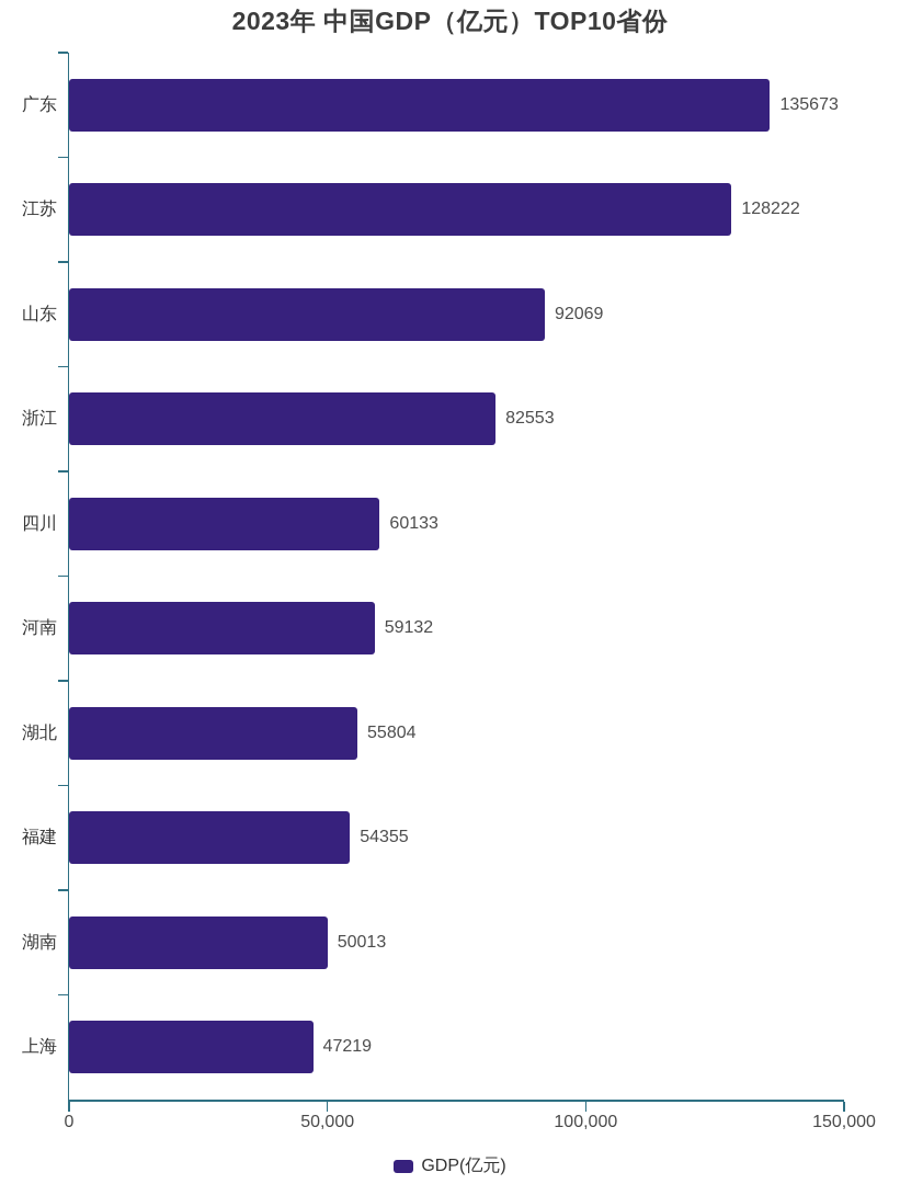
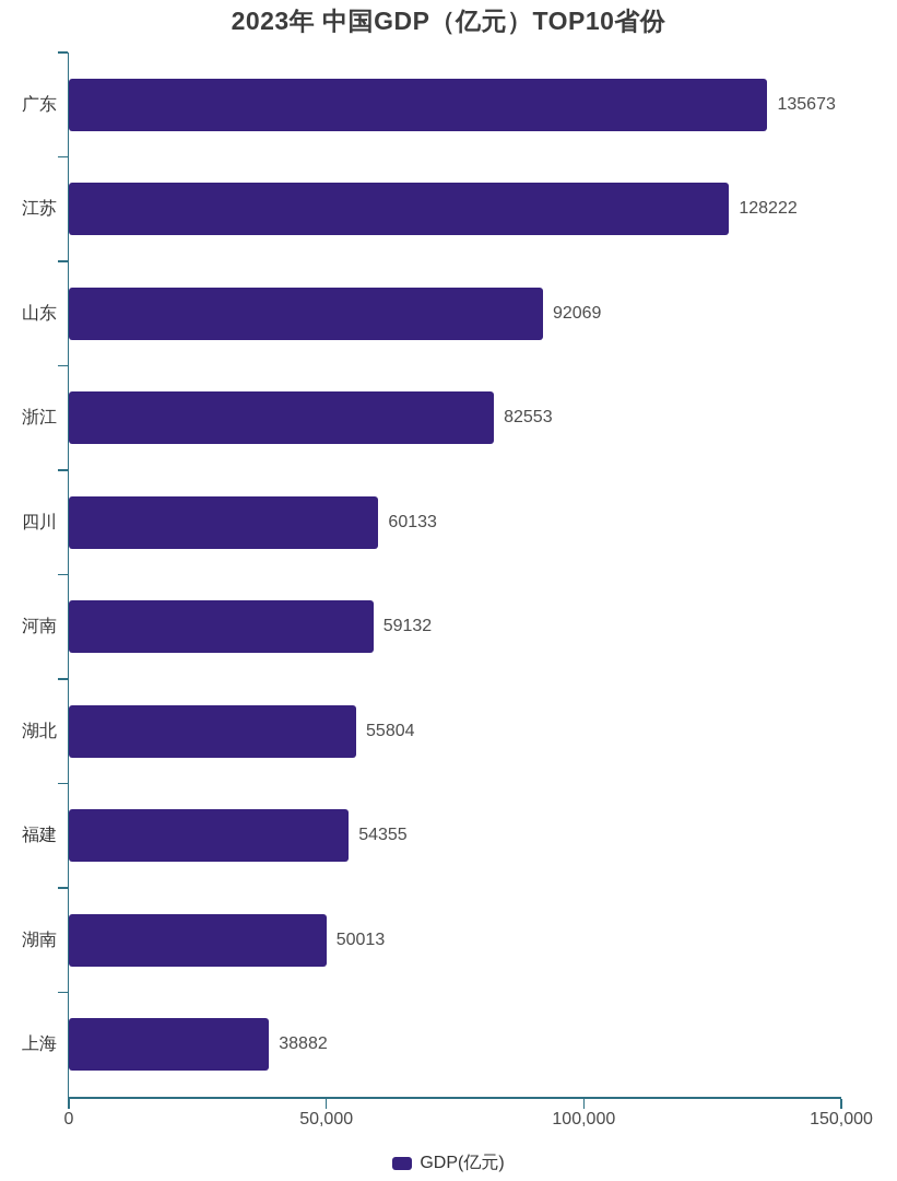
上海: 47219 -> 38882
